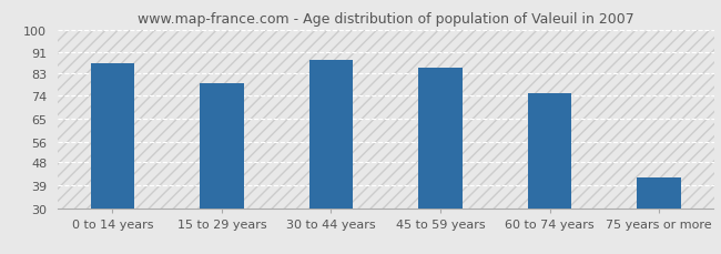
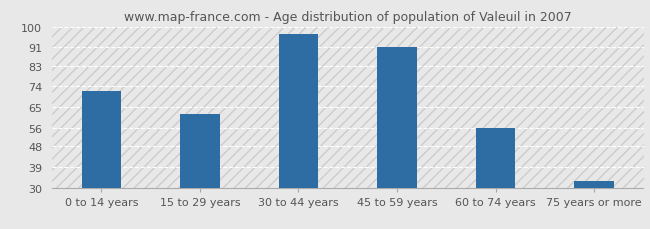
0 to 14 years: 87 -> 72
15 to 29 years: 79 -> 62
30 to 44 years: 88 -> 97
45 to 59 years: 85 -> 91
60 to 74 years: 75 -> 56
75 years or more: 42 -> 33
